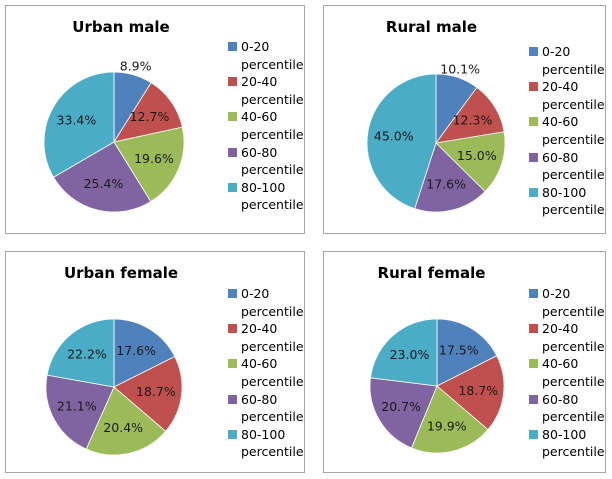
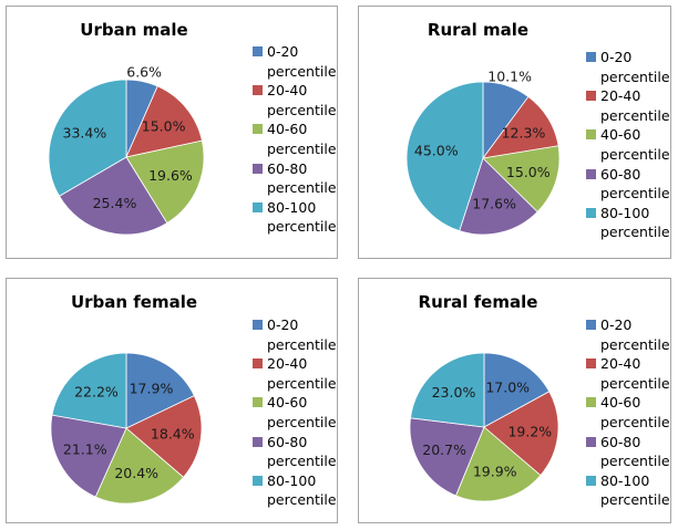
Urban male/0-20 percentile: 8.9% -> 6.6%
Urban male/20-40 percentile: 12.7% -> 15.0%
Urban female/0-20 percentile: 17.6% -> 17.9%
Urban female/20-40 percentile: 18.7% -> 18.4%
Rural female/0-20 percentile: 17.5% -> 17.0%
Rural female/20-40 percentile: 18.7% -> 19.2%
